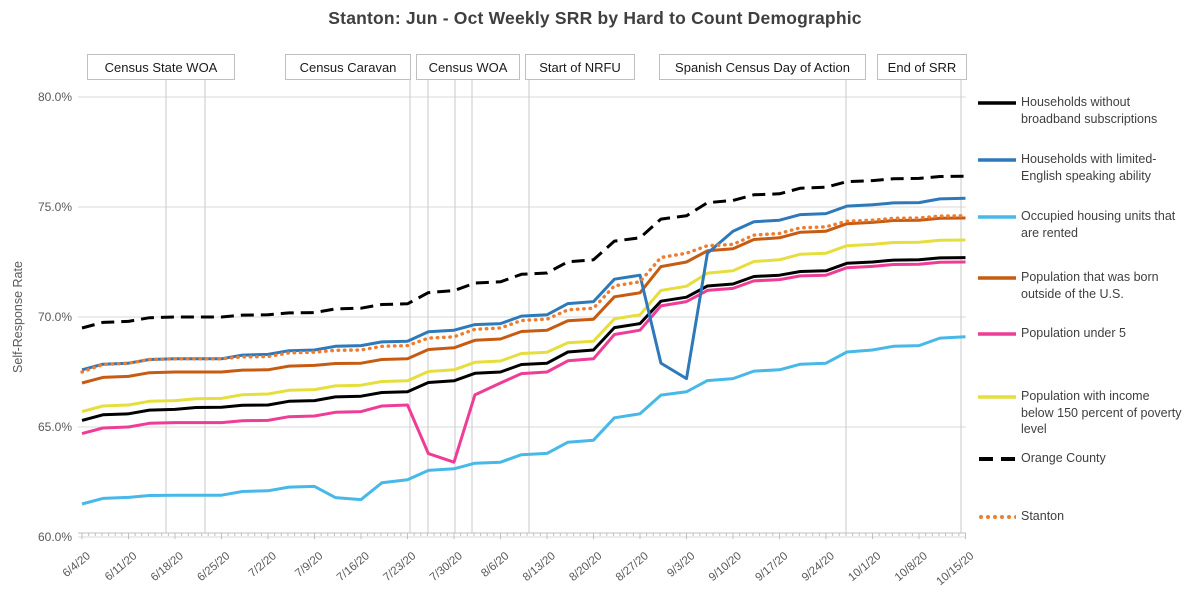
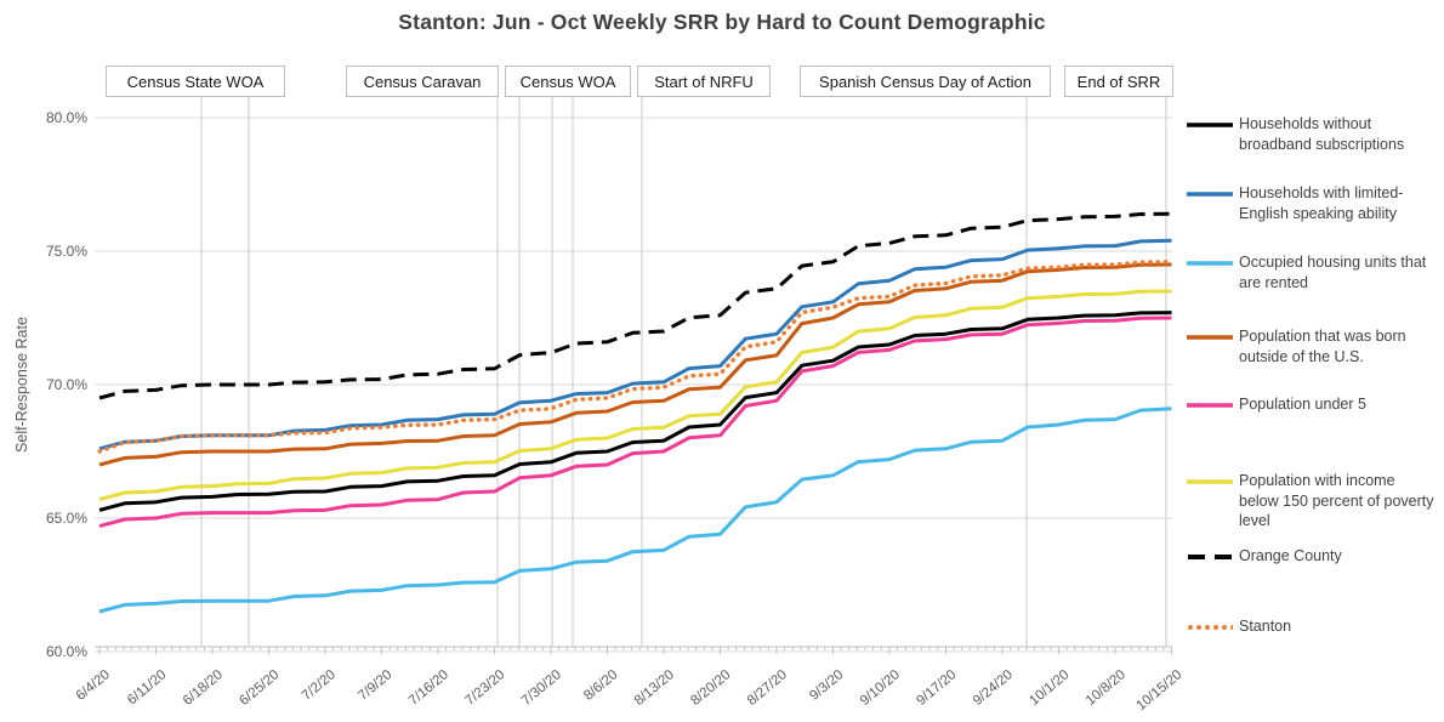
Occupied housing units that are rented/7/16/20: 61.7% -> 62.5%
Population under 5/7/30/20: 63.4% -> 66.6%
Households with limited-English speaking ability/9/3/20: 67.2% -> 73.1%
